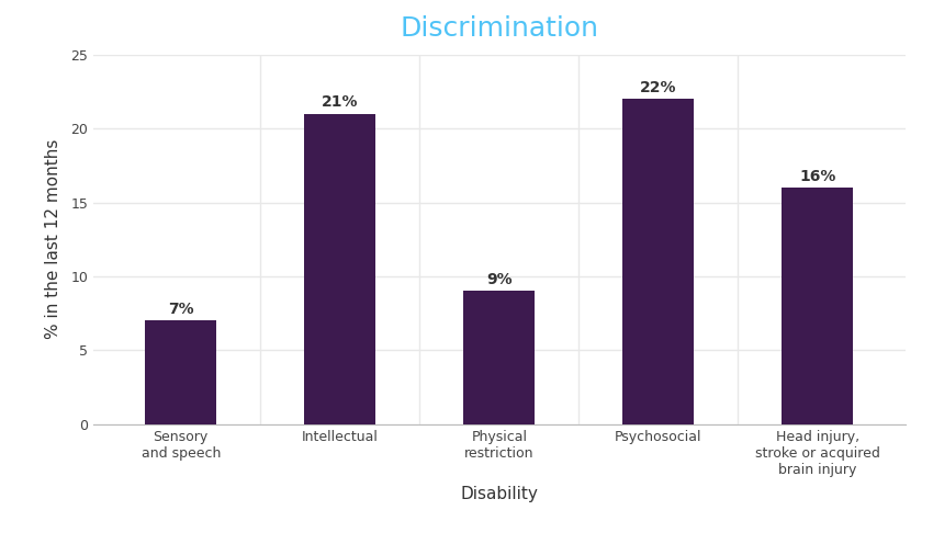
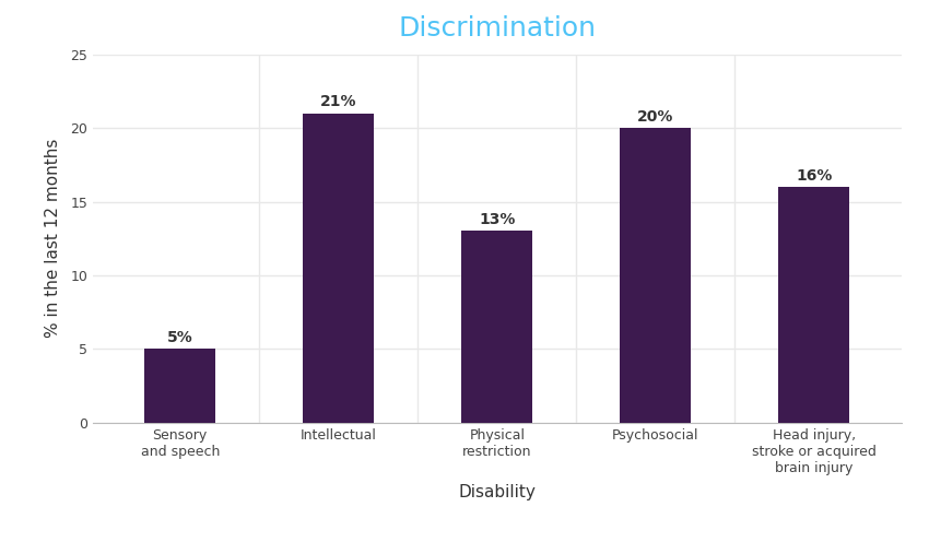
Sensory and speech: 7% -> 5%
Physical restriction: 9% -> 13%
Psychosocial: 22% -> 20%
